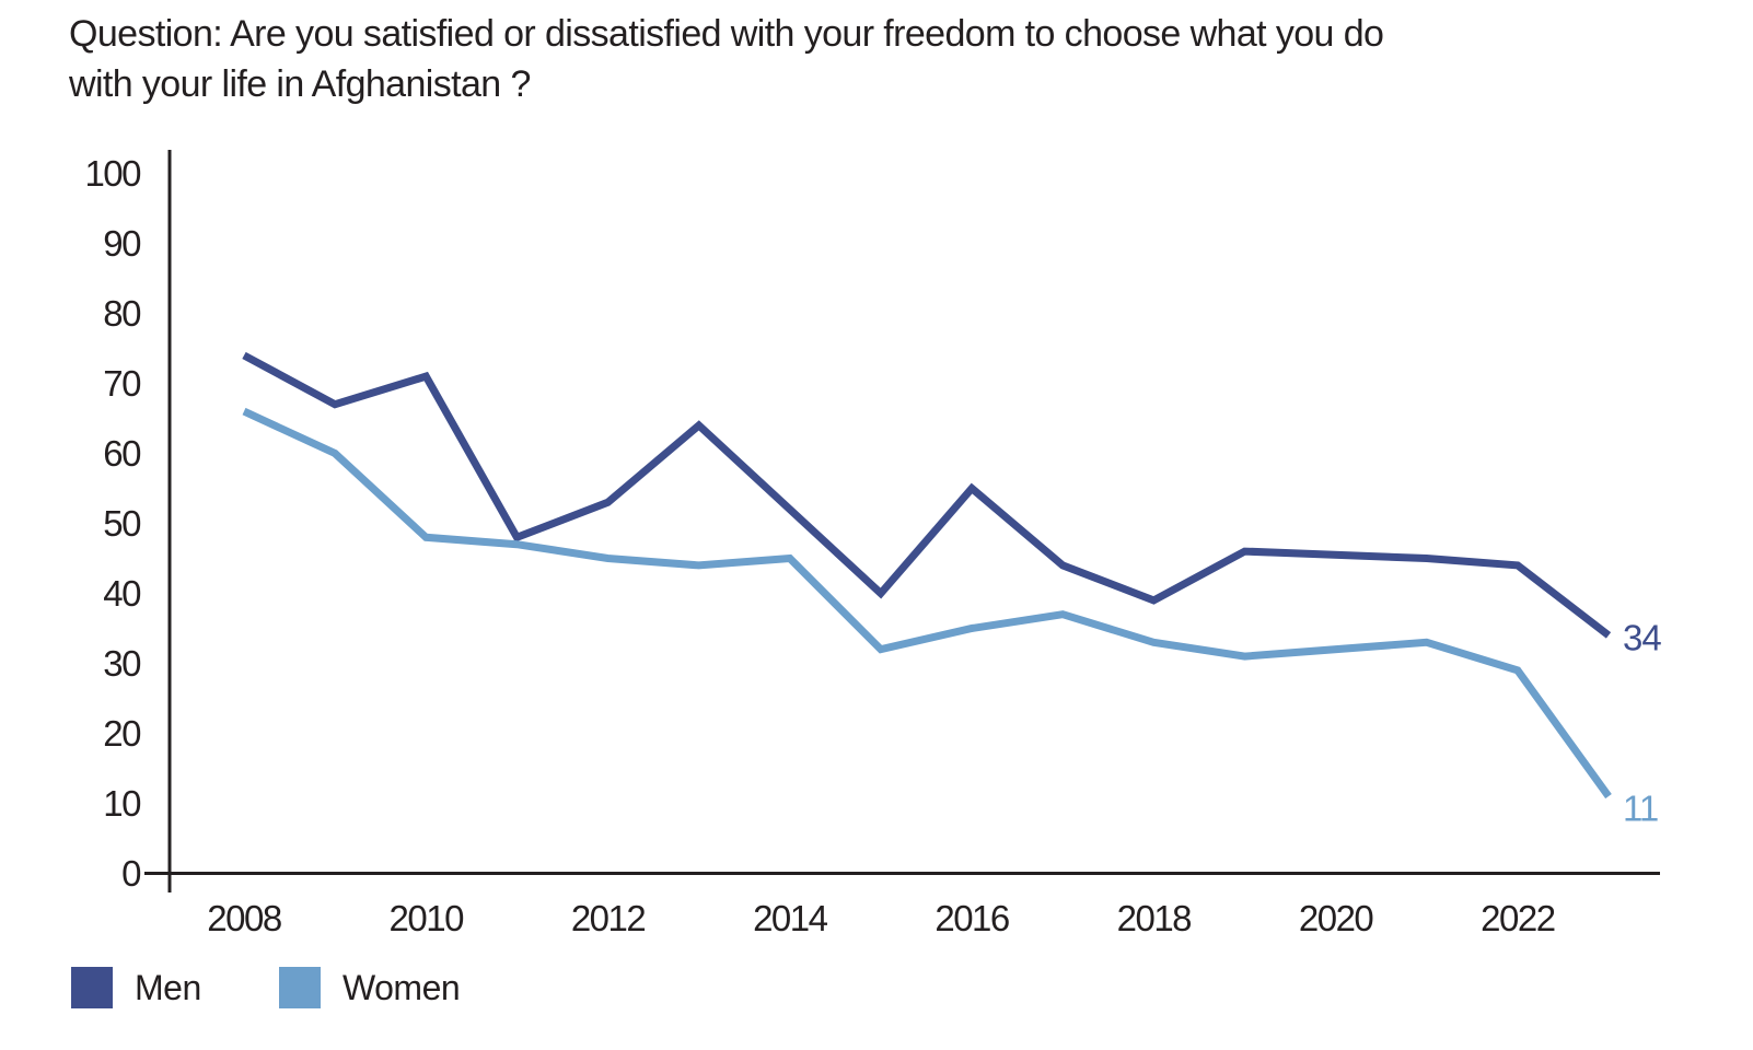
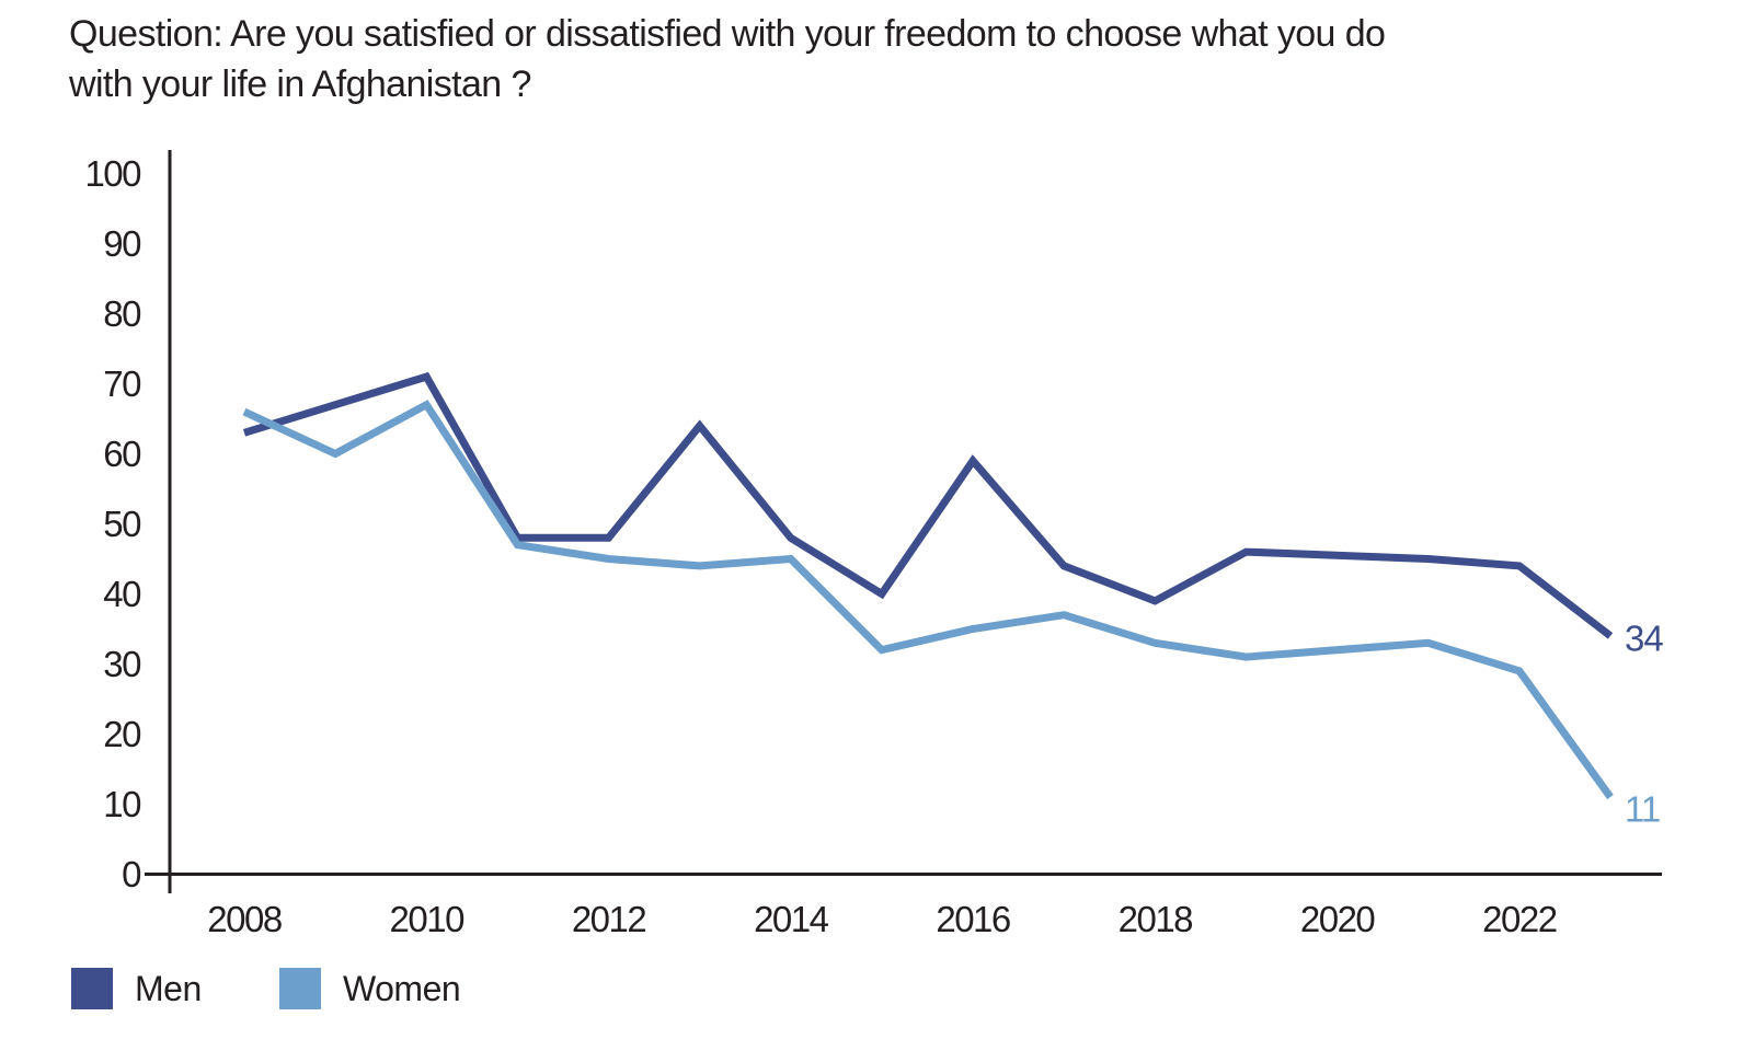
Men/2008: 74 -> 63
Women/2010: 48 -> 67
Men/2012: 53 -> 48
Men/2014: 52 -> 48
Men/2016: 55 -> 59
